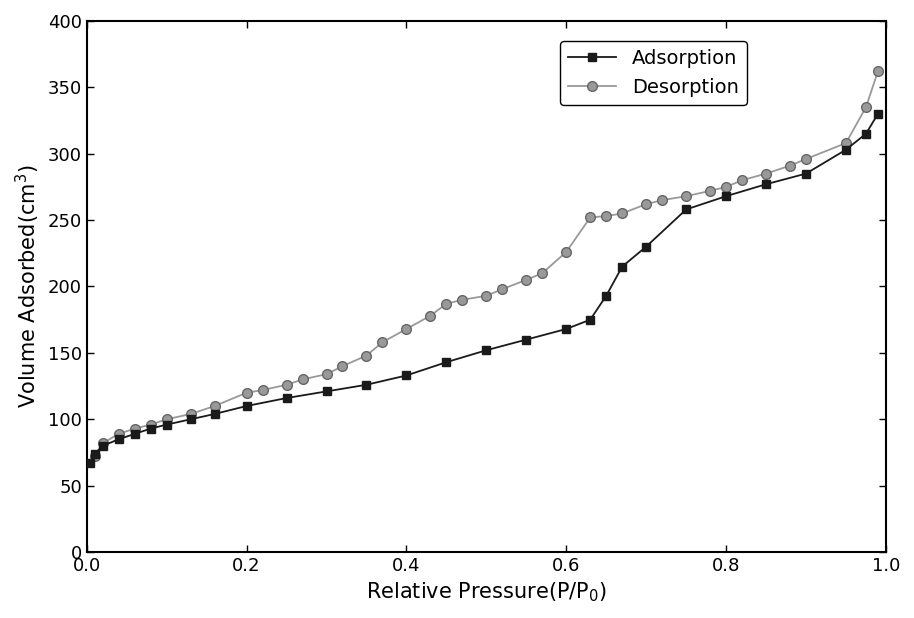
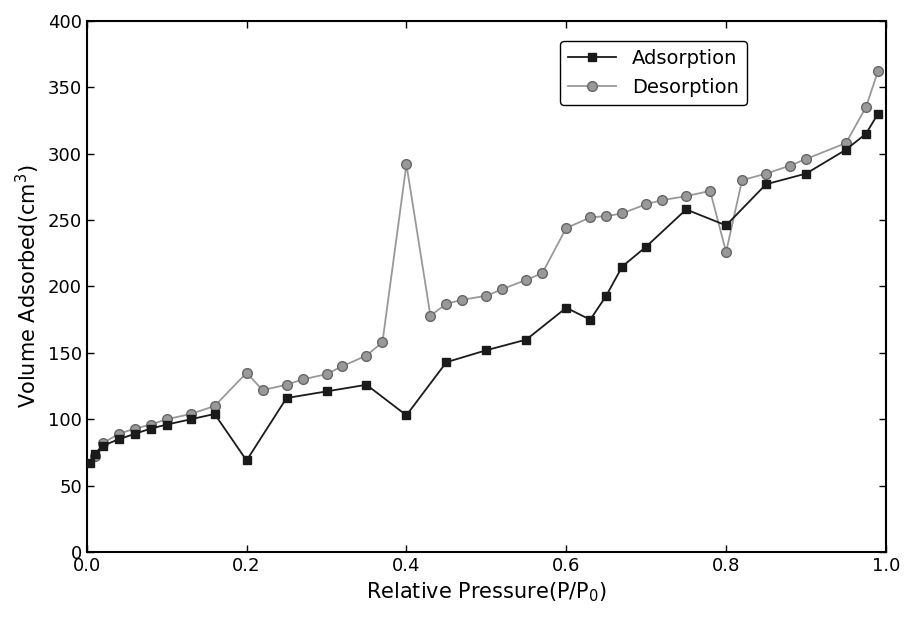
Adsorption/0.2: 110 -> 69
Desorption/0.2: 120 -> 135
Adsorption/0.4: 133 -> 103
Desorption/0.4: 168 -> 292
Adsorption/0.6: 168 -> 184
Desorption/0.6: 226 -> 244
Adsorption/0.8: 268 -> 246
Desorption/0.8: 275 -> 226
